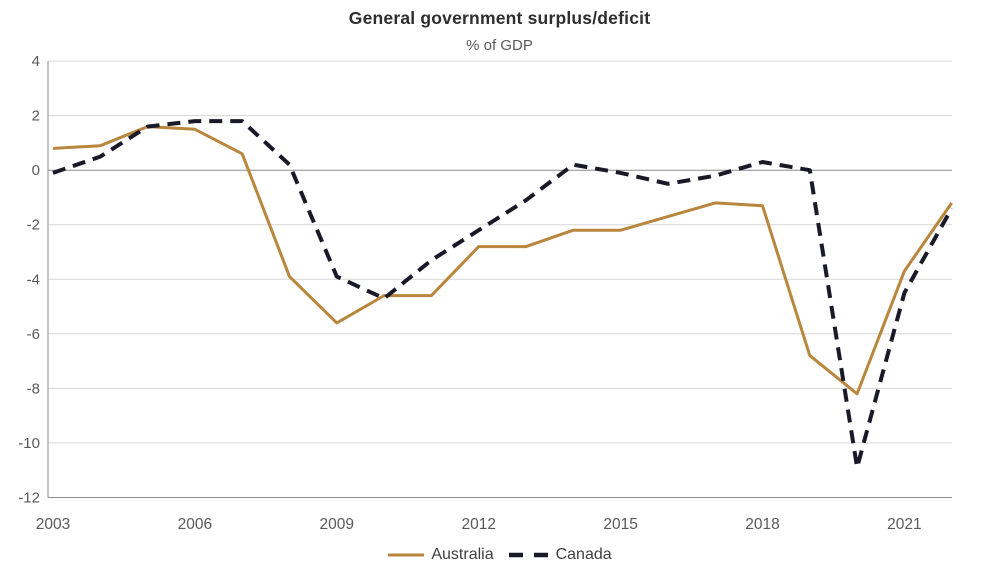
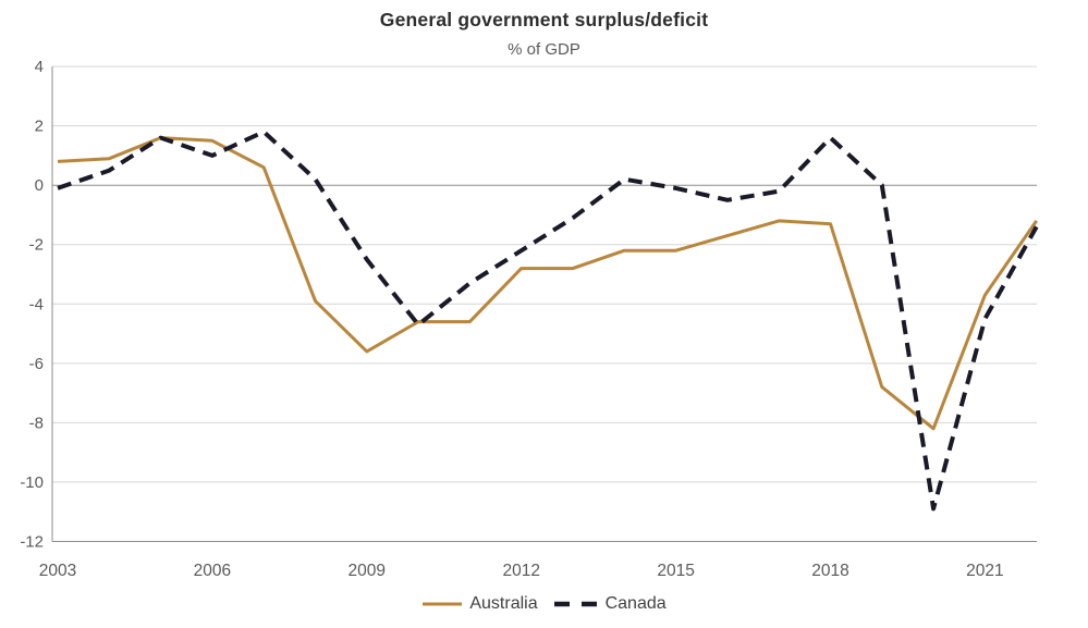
Canada/2006: 1.8 -> 1.0
Canada/2009: -3.9 -> -2.5
Canada/2018: 0.3 -> 1.6
